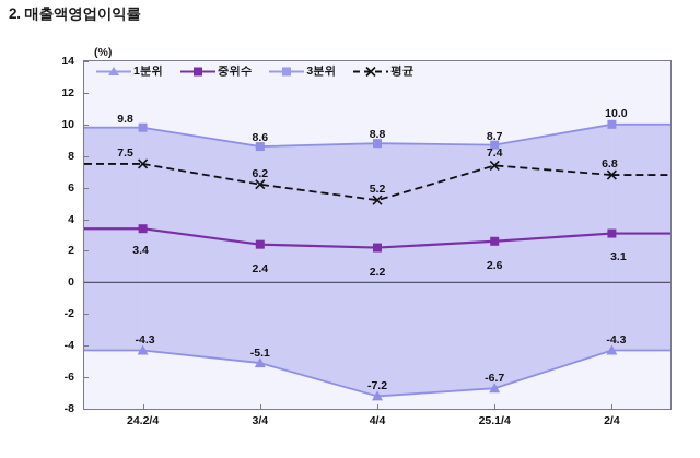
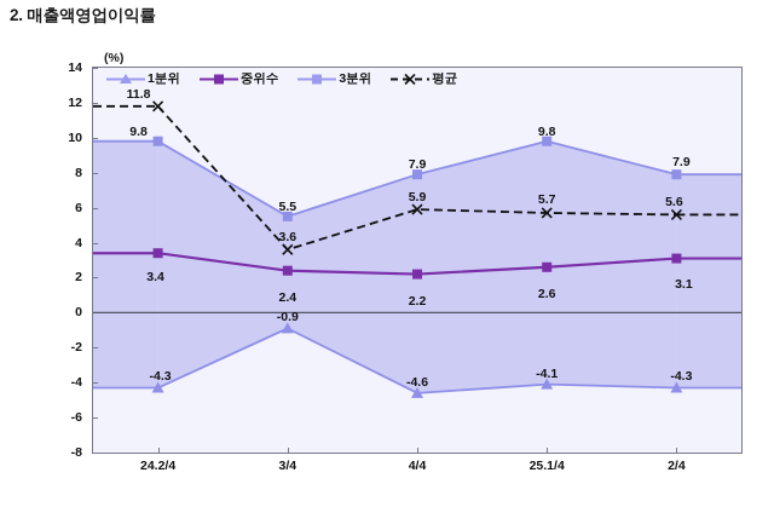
평균/24.2/4: 7.5 -> 11.8
1분위/3/4: -5.1 -> -0.9
3분위/3/4: 8.6 -> 5.5
평균/3/4: 6.2 -> 3.6
1분위/4/4: -7.2 -> -4.6
3분위/4/4: 8.8 -> 7.9
평균/4/4: 5.2 -> 5.9
1분위/25.1/4: -6.7 -> -4.1
3분위/25.1/4: 8.7 -> 9.8
평균/25.1/4: 7.4 -> 5.7
3분위/2/4: 10.0 -> 7.9
평균/2/4: 6.8 -> 5.6
